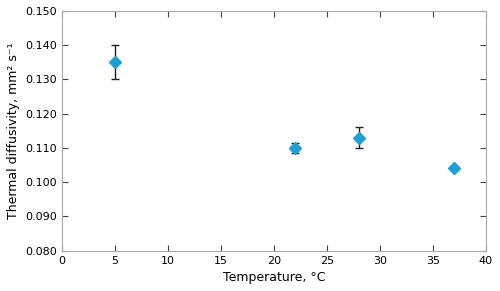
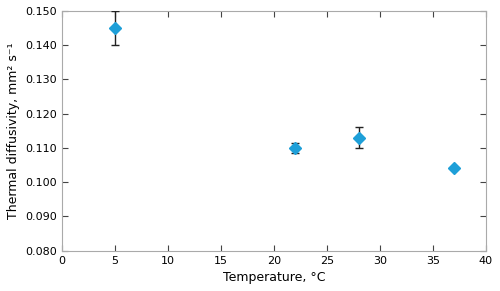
5: 0.135 -> 0.145
